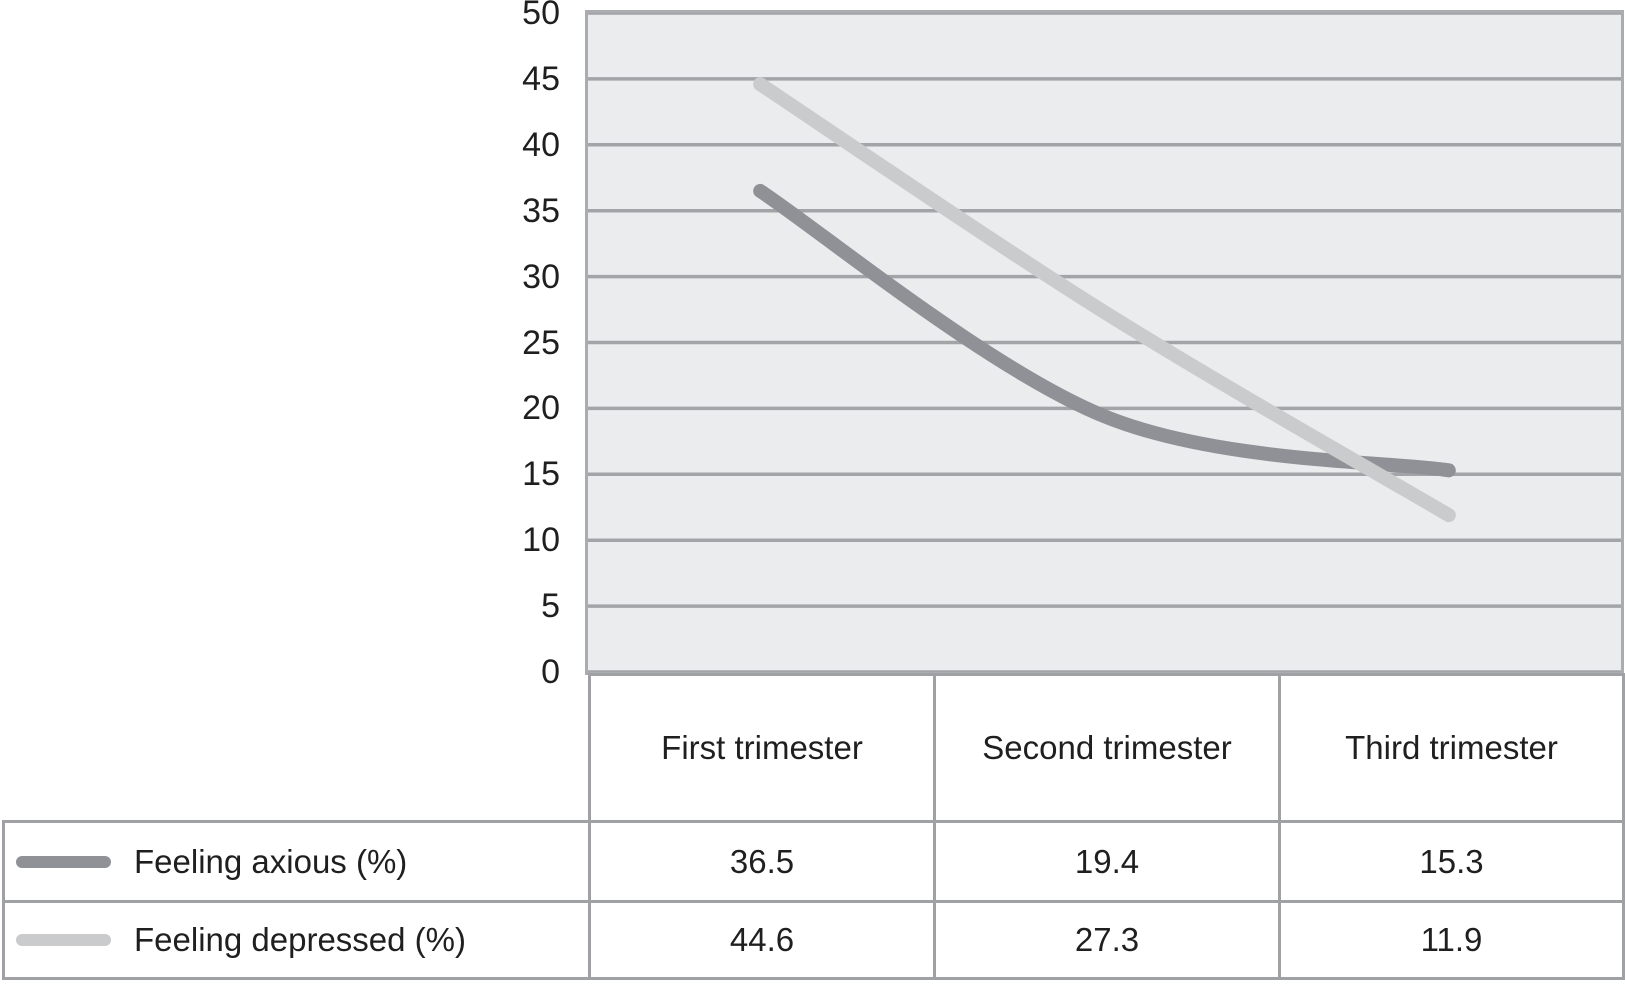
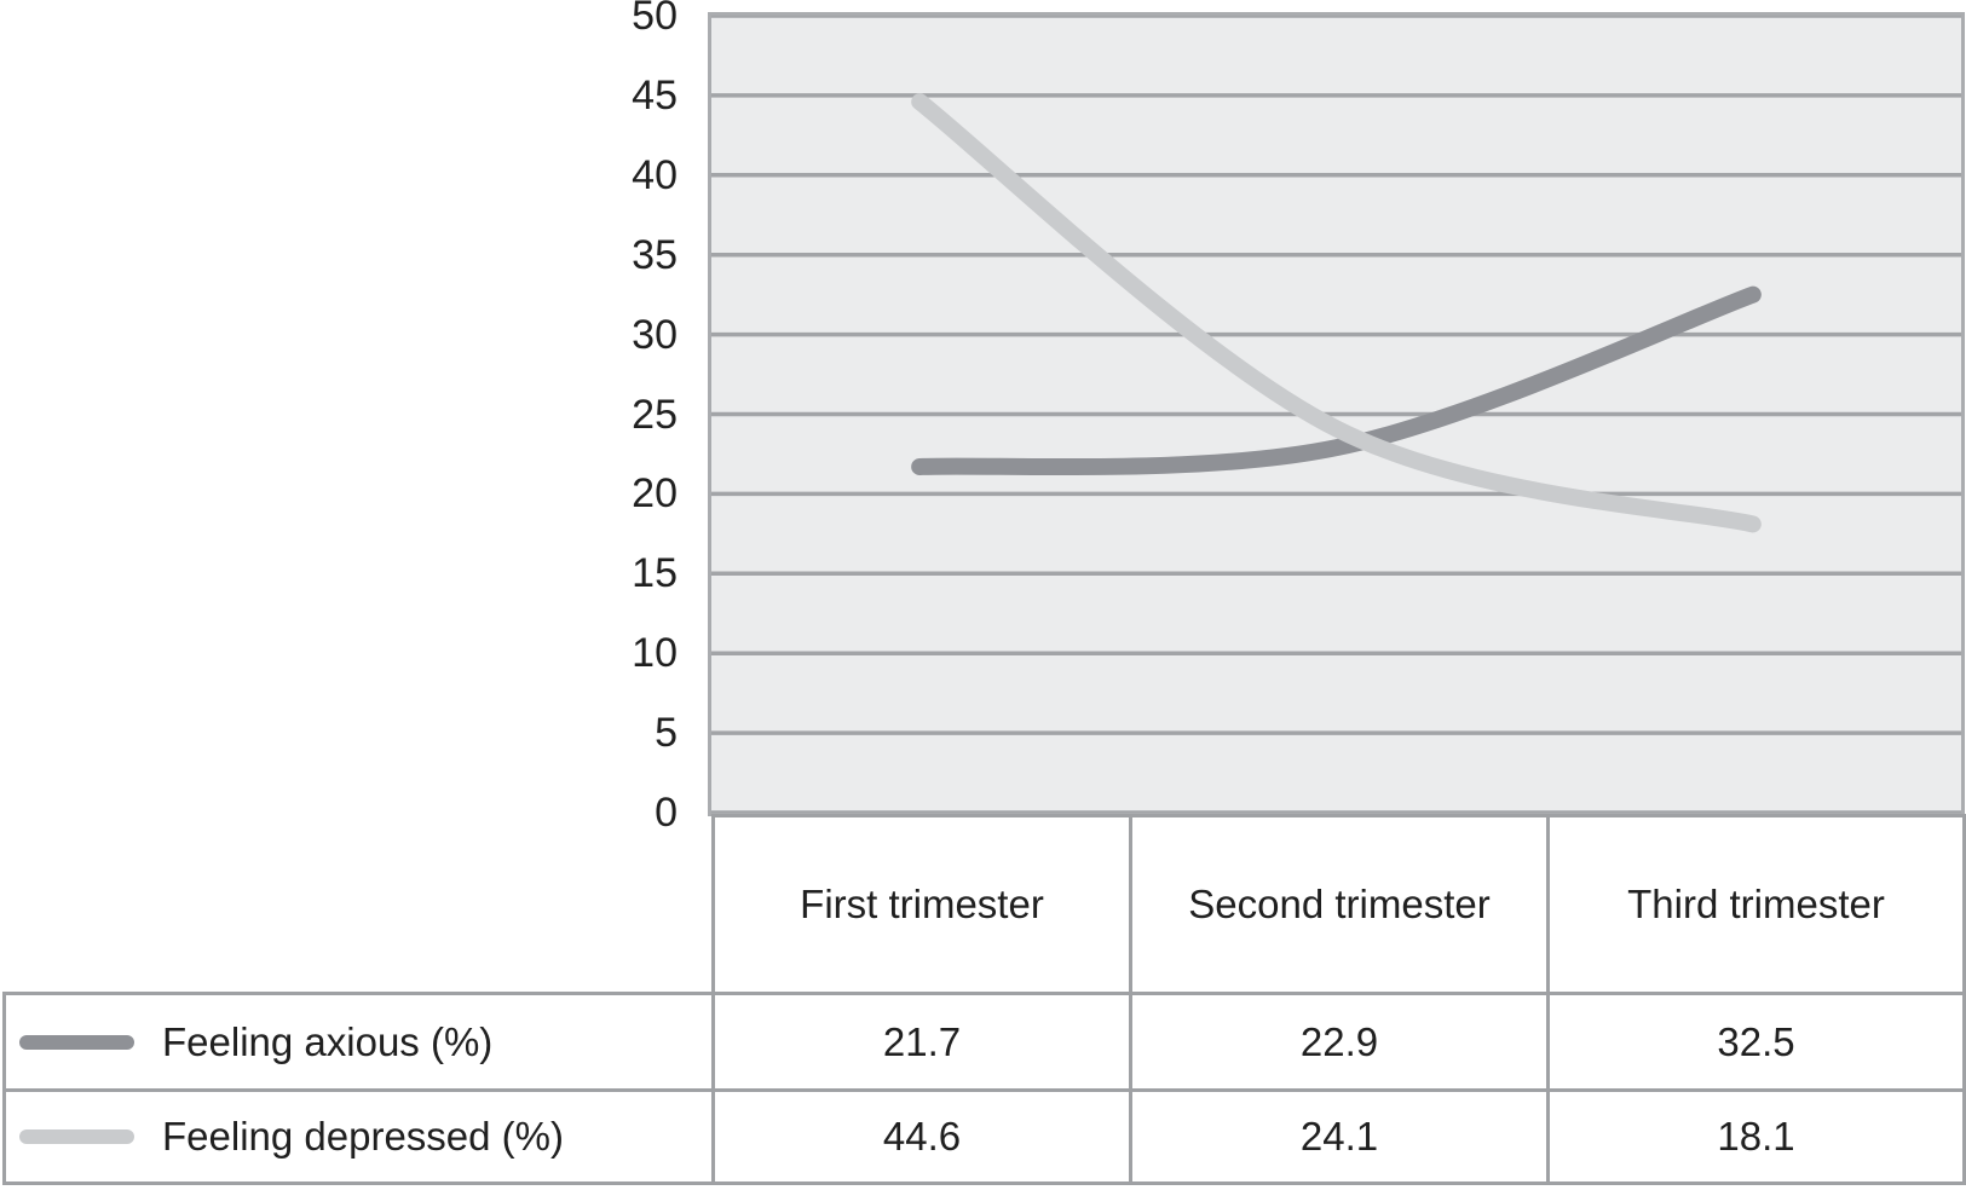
Feeling axious (%)/First trimester: 36.5 -> 21.7
Feeling axious (%)/Second trimester: 19.4 -> 22.9
Feeling depressed (%)/Second trimester: 27.3 -> 24.1
Feeling axious (%)/Third trimester: 15.3 -> 32.5
Feeling depressed (%)/Third trimester: 11.9 -> 18.1
